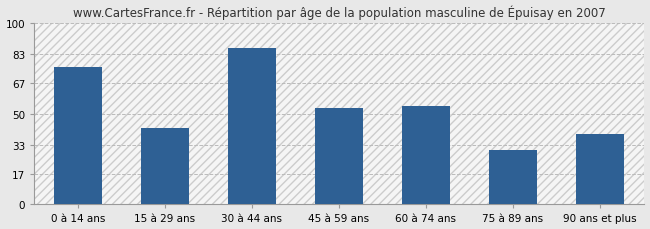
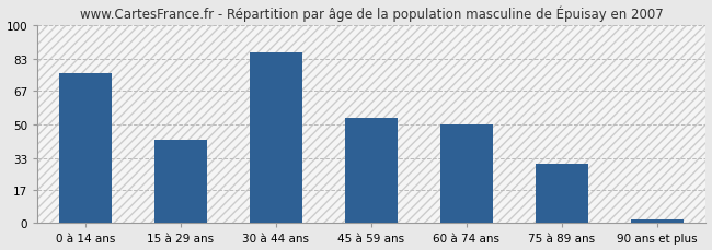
60 à 74 ans: 54 -> 50
90 ans et plus: 39 -> 2
